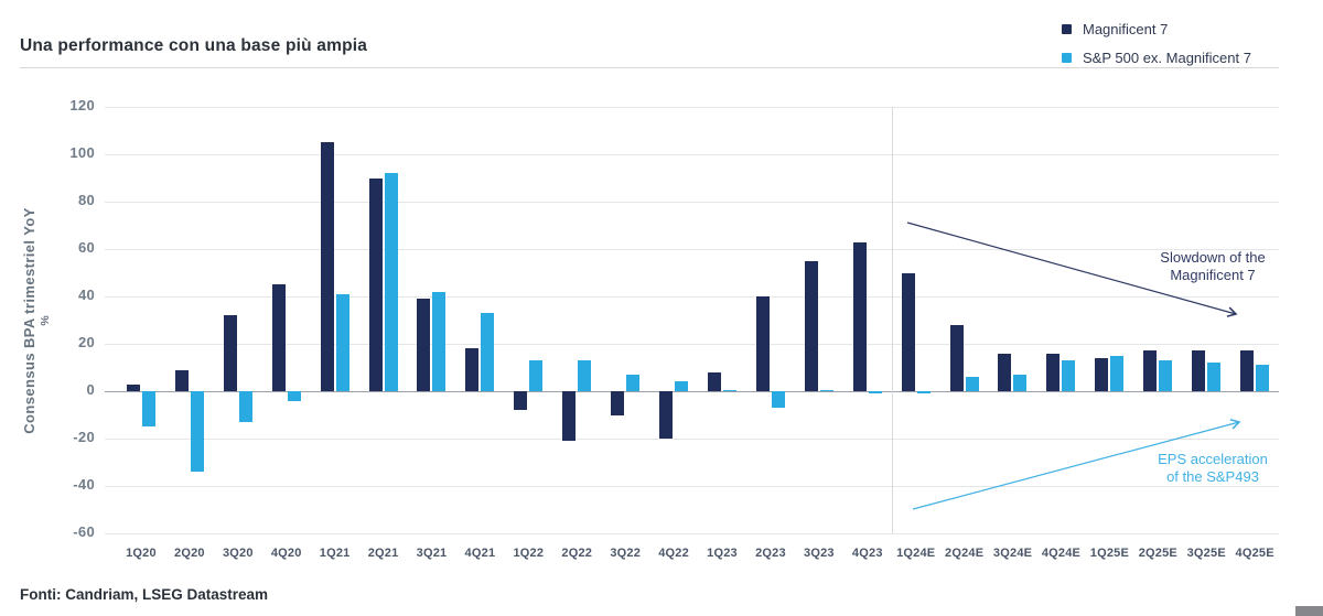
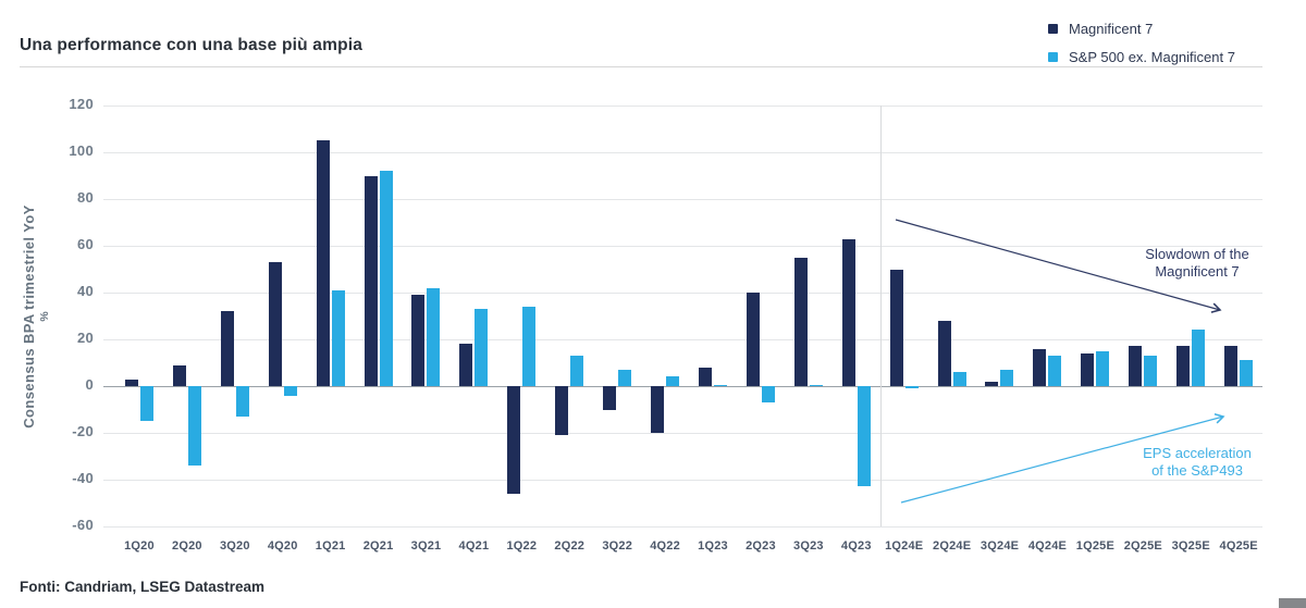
Magnificent 7/4Q20: 45 -> 53
Magnificent 7/1Q22: -8 -> -46
S&P 500 ex. Magnificent 7/1Q22: 13 -> 34
S&P 500 ex. Magnificent 7/4Q23: -1 -> -43
Magnificent 7/3Q24E: 16 -> 2
S&P 500 ex. Magnificent 7/3Q25E: 12 -> 24
